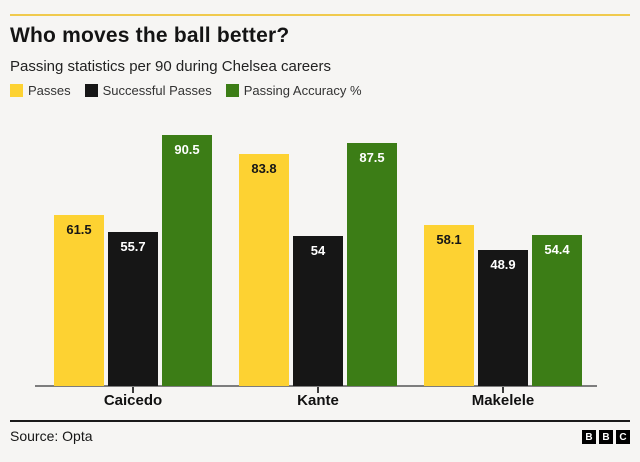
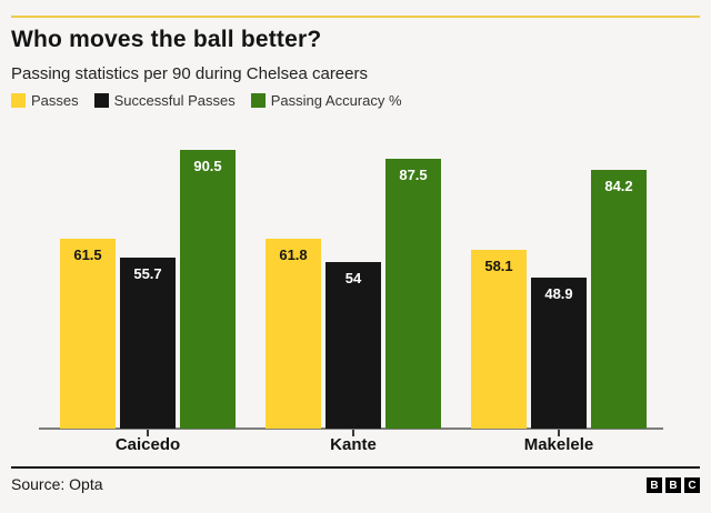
Passes/Kante: 83.8 -> 61.8
Passing Accuracy %/Makelele: 54.4 -> 84.2
